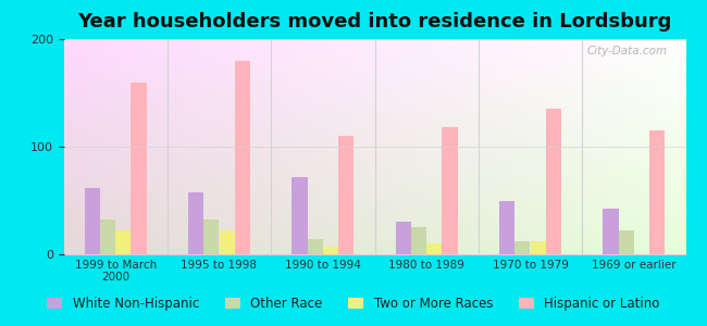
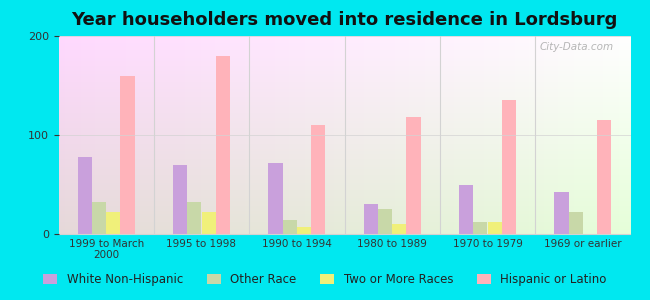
White Non-Hispanic/1999 to March 2000: 62 -> 78
White Non-Hispanic/1995 to 1998: 58 -> 70
